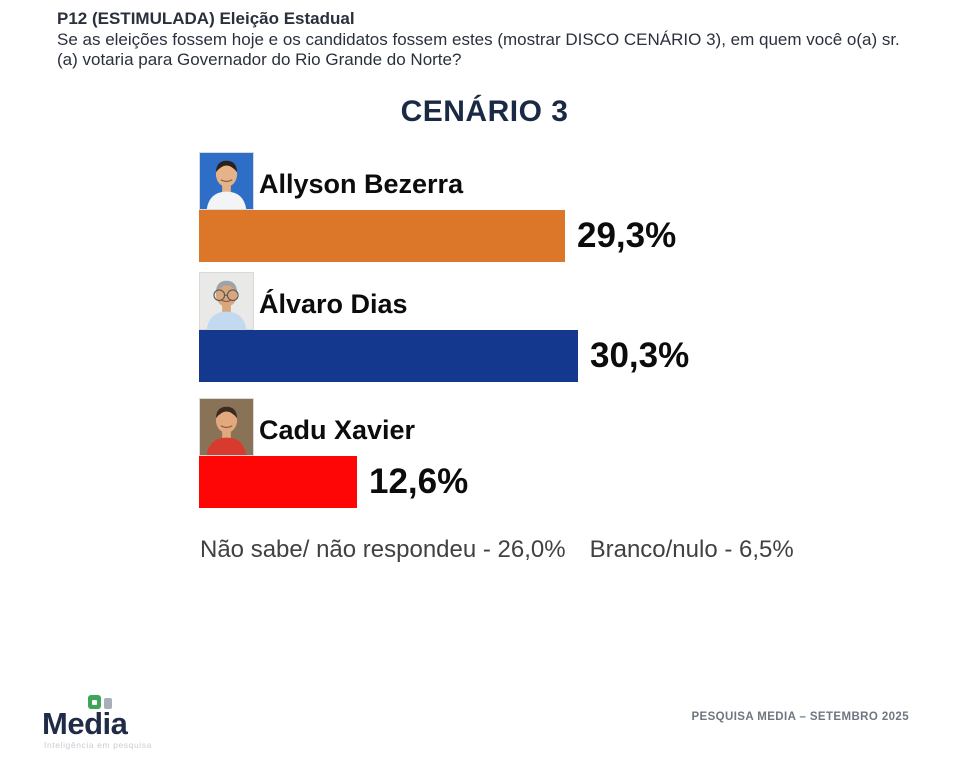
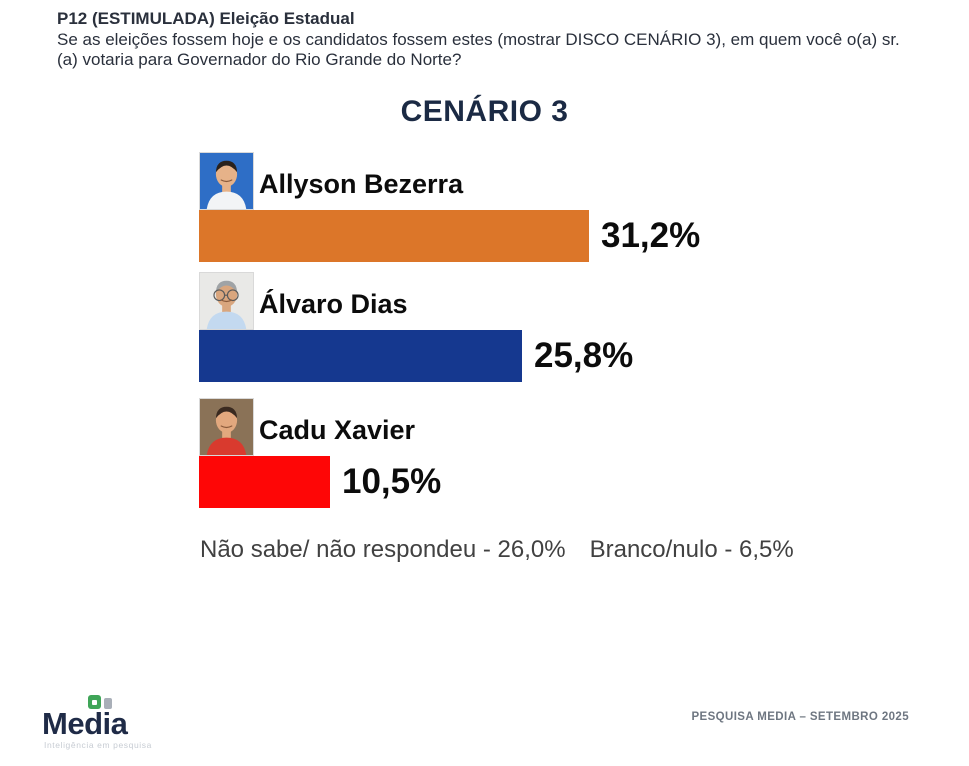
Allyson Bezerra: 29,3% -> 31,2%
Álvaro Dias: 30,3% -> 25,8%
Cadu Xavier: 12,6% -> 10,5%
